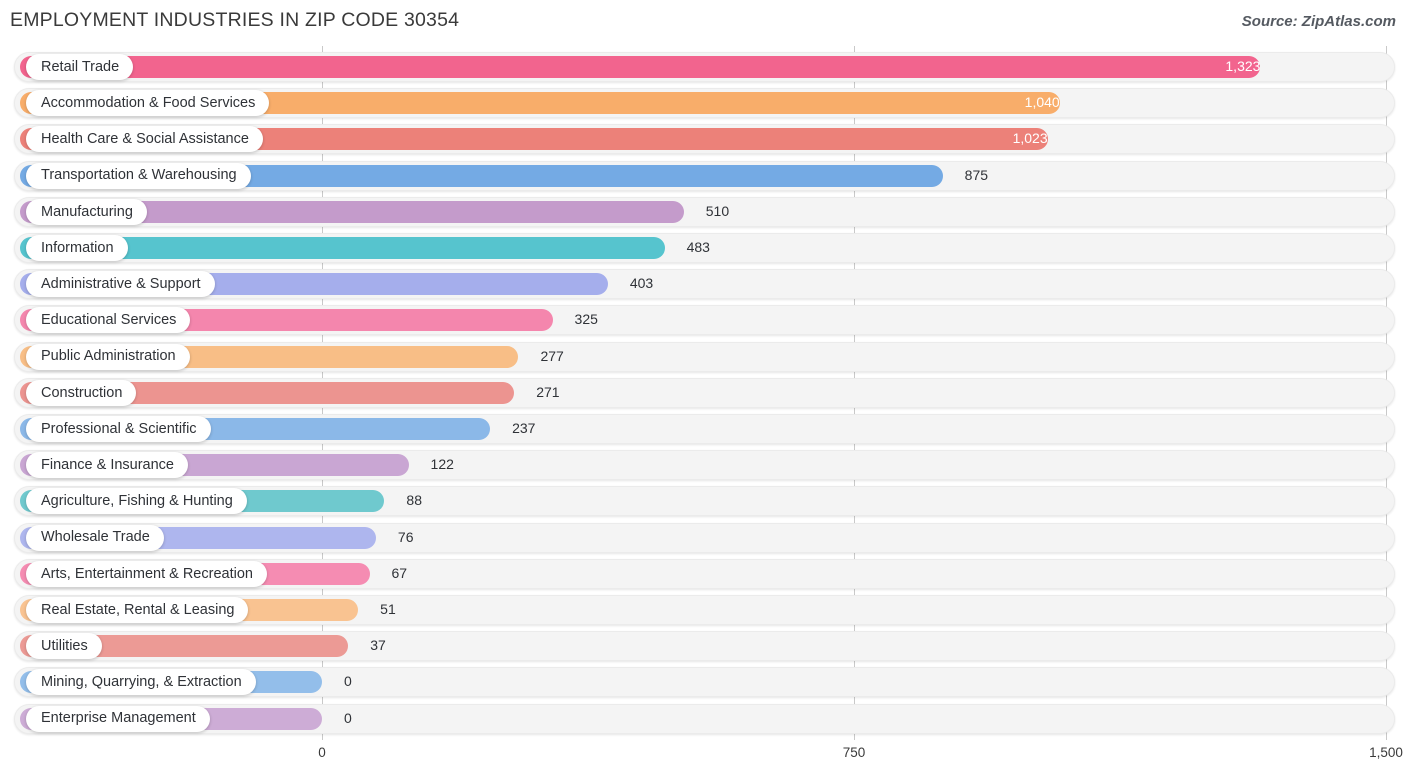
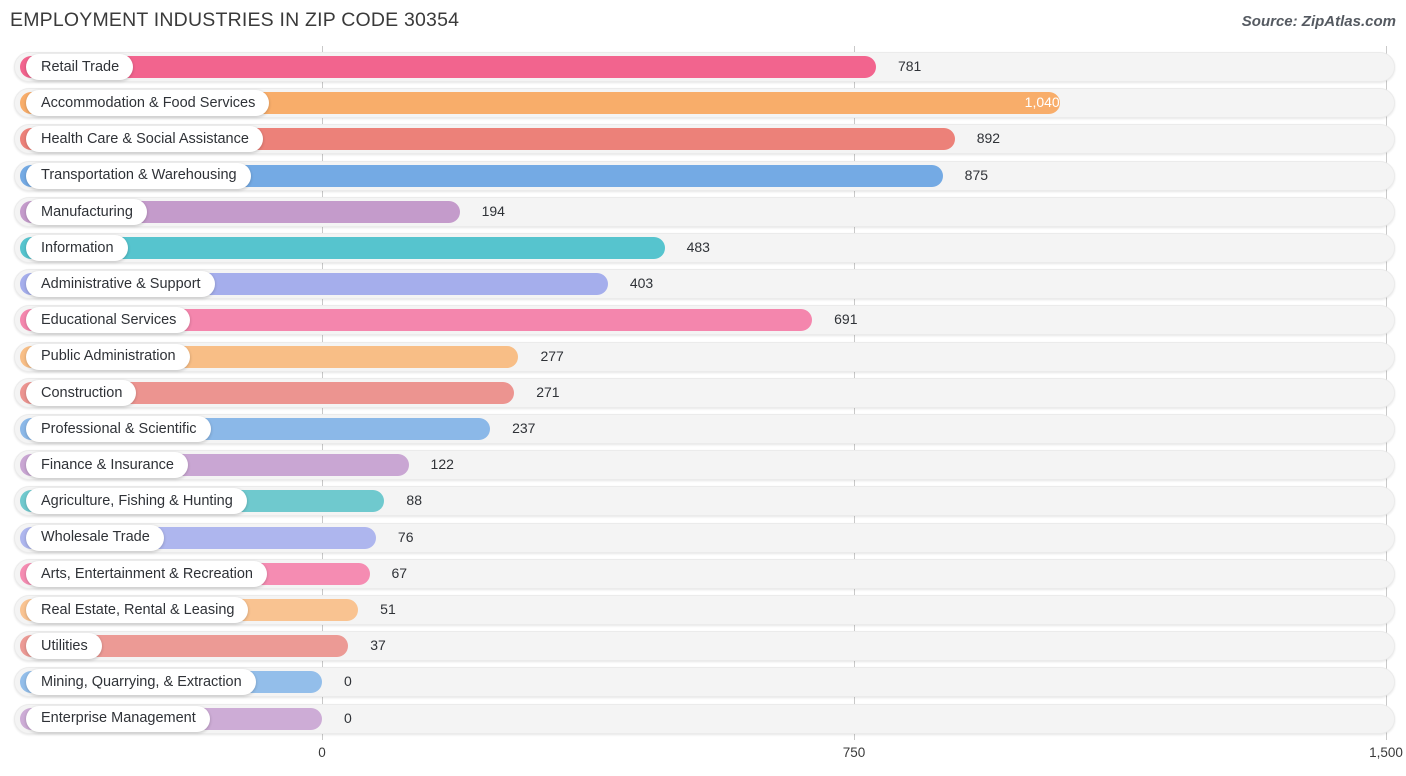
Retail Trade: 1,323 -> 781
Health Care & Social Assistance: 1,023 -> 892
Manufacturing: 510 -> 194
Educational Services: 325 -> 691
